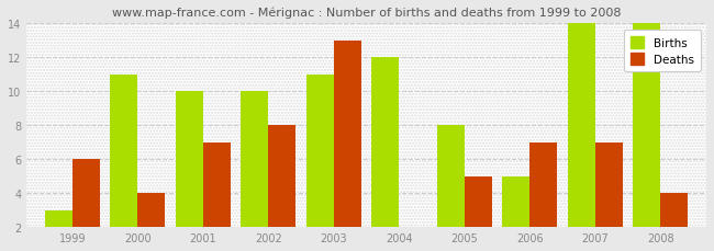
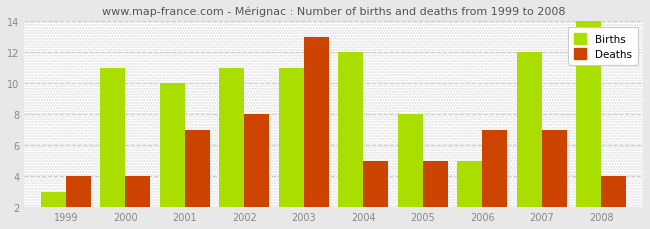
Deaths/1999: 6 -> 4
Births/2002: 10 -> 11
Deaths/2004: 2 -> 5
Births/2007: 14 -> 12
